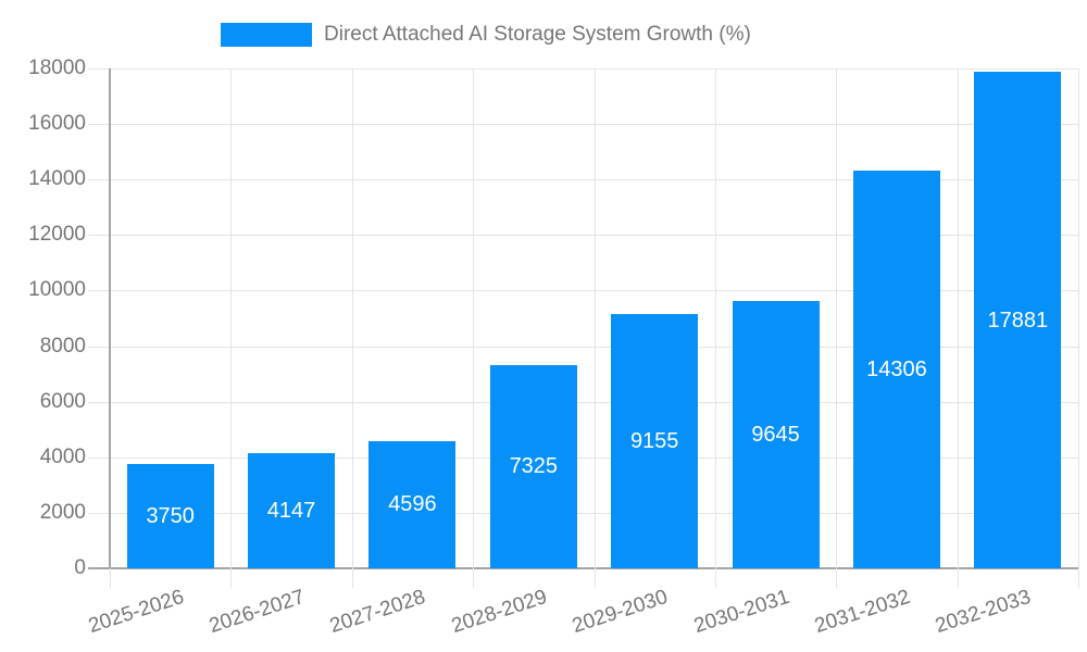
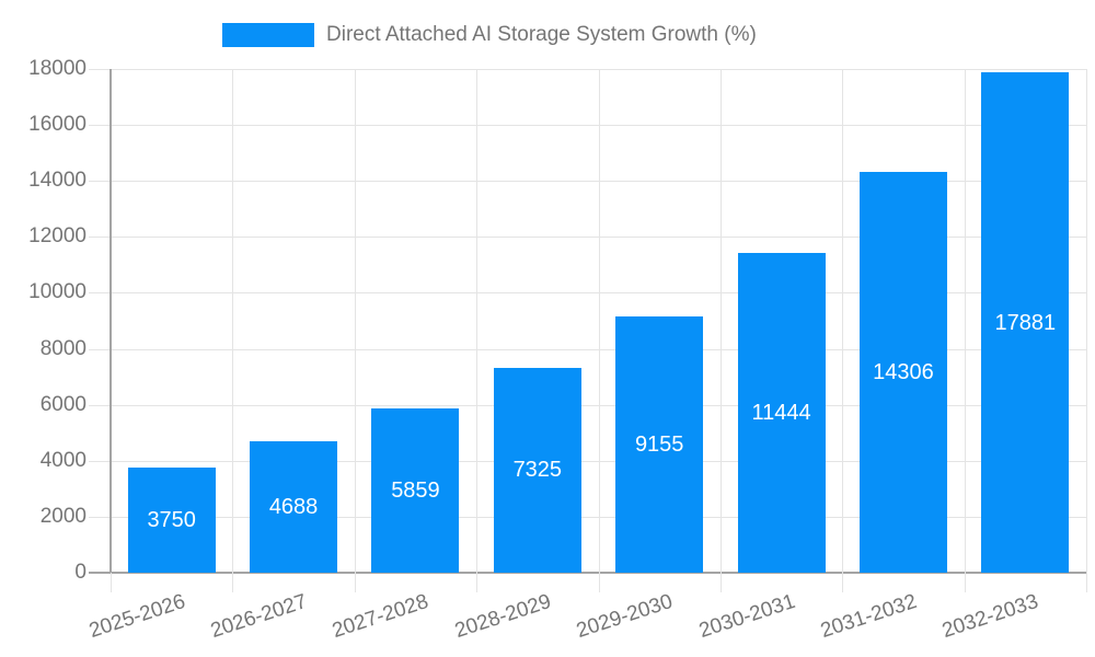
2026-2027: 4147 -> 4688
2027-2028: 4596 -> 5859
2030-2031: 9645 -> 11444
